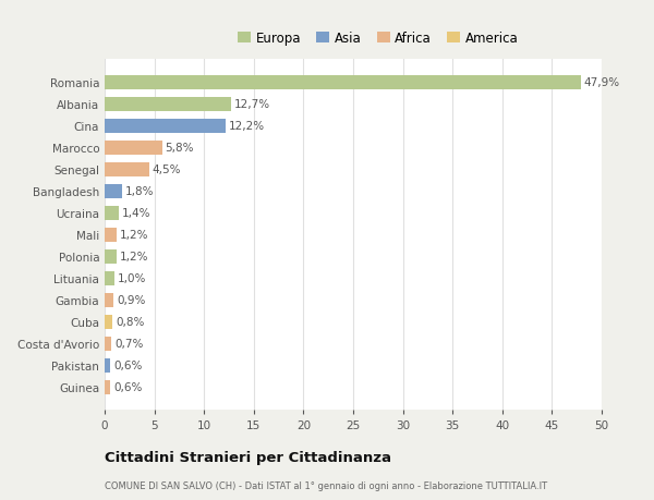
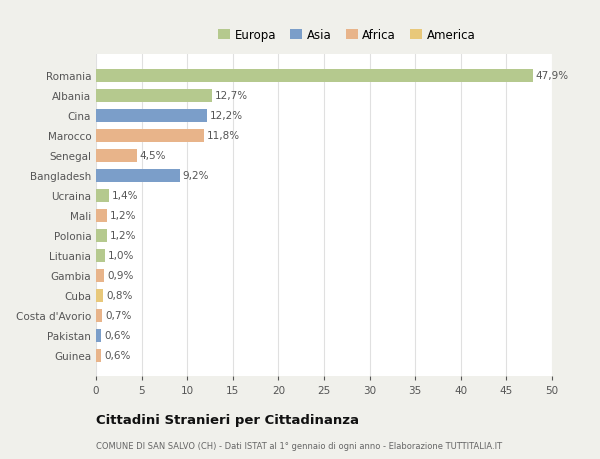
Marocco: 5,8% -> 11,8%
Bangladesh: 1,8% -> 9,2%
